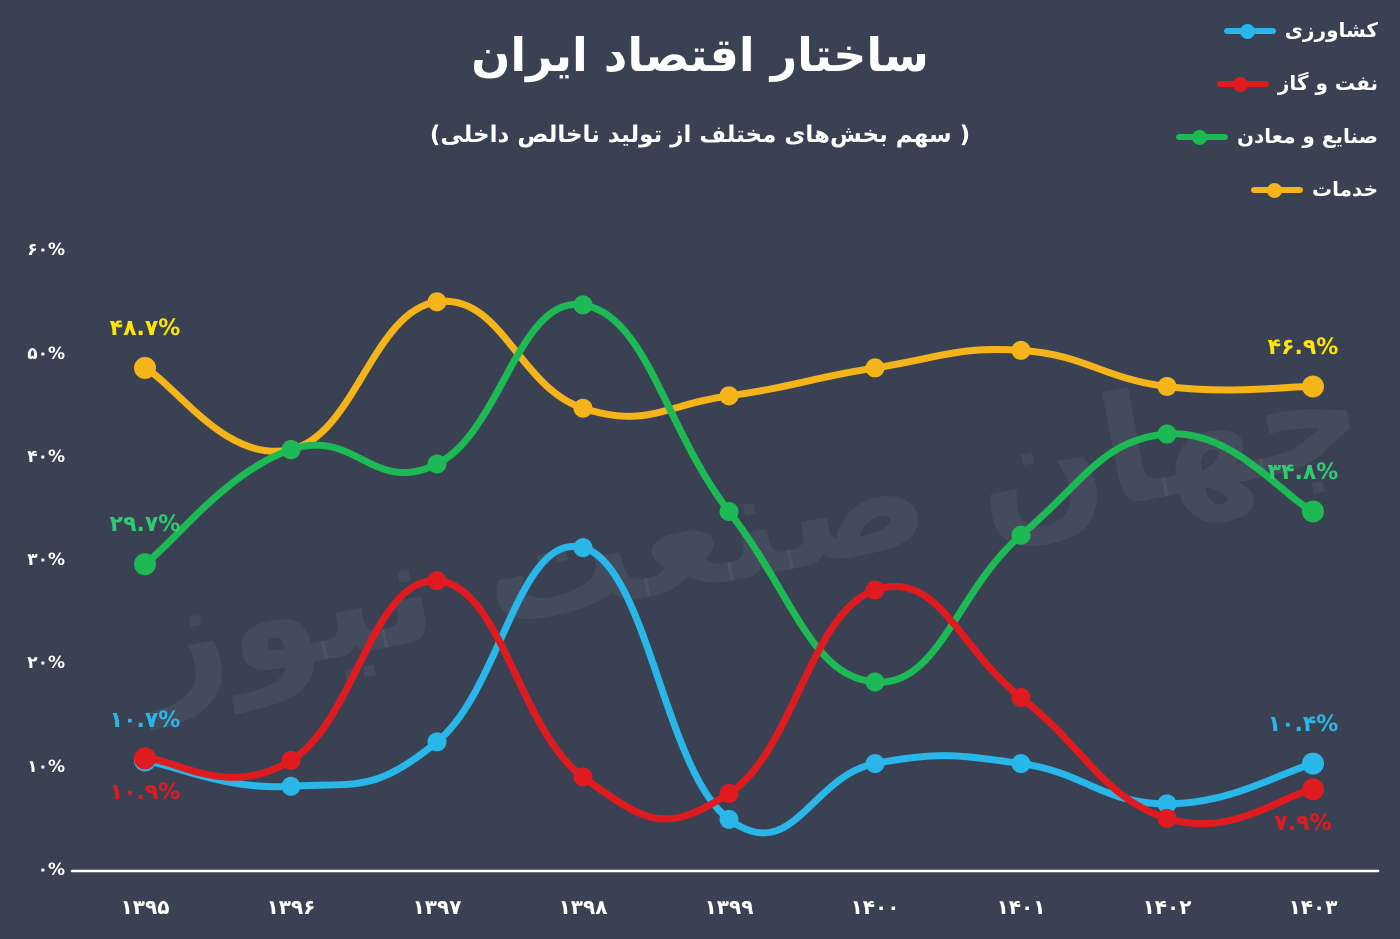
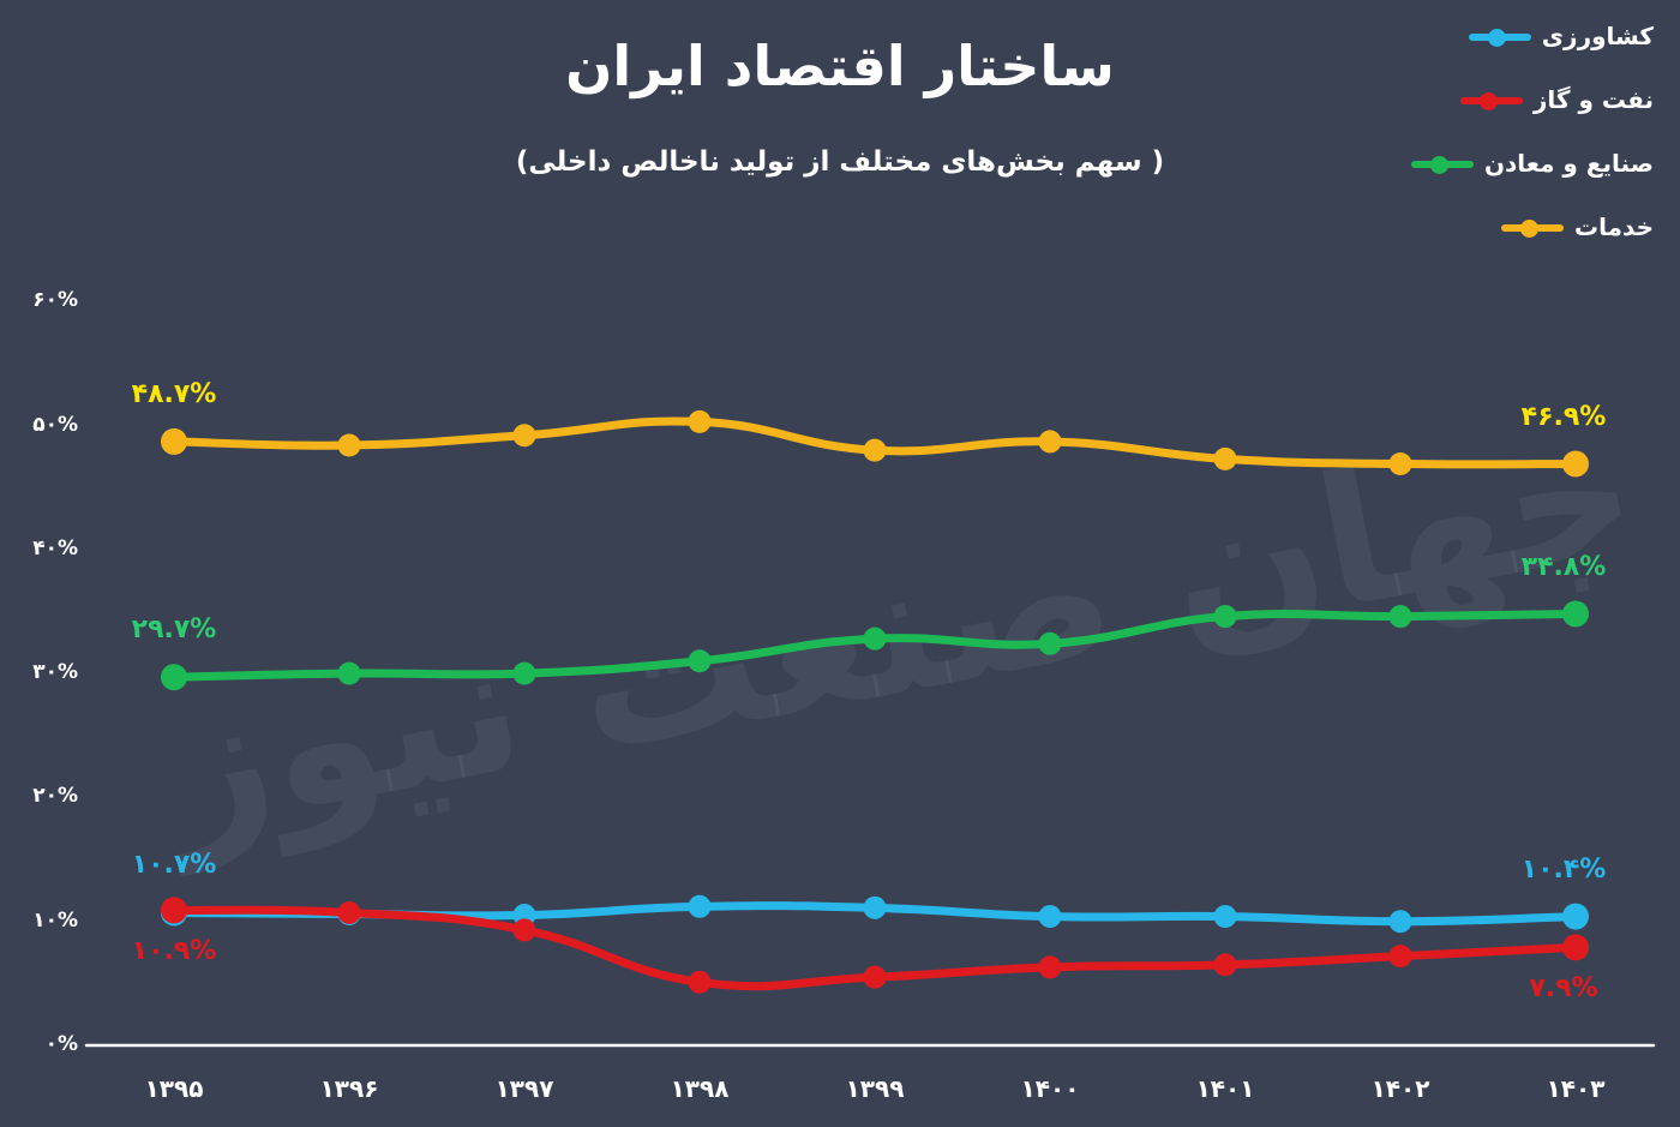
خدمات/۱۳۹۶: 40.8% -> 48.4%
صنایع و معادن/۱۳۹۶: 40.8% -> 30.0%
کشاورزی/۱۳۹۶: 8.2% -> 10.6%
خدمات/۱۳۹۷: 55.1% -> 49.2%
صنایع و معادن/۱۳۹۷: 39.4% -> 30.0%
کشاورزی/۱۳۹۷: 12.5% -> 10.5%
نفت و گاز/۱۳۹۷: 28.1% -> 9.3%
خدمات/۱۳۹۸: 44.8% -> 50.3%
صنایع و معادن/۱۳۹۸: 54.8% -> 31.0%
کشاورزی/۱۳۹۸: 31.3% -> 11.2%
نفت و گاز/۱۳۹۸: 9.1% -> 5.1%
خدمات/۱۳۹۹: 46.0% -> 48.0%
صنایع و معادن/۱۳۹۹: 34.8% -> 32.8%
کشاورزی/۱۳۹۹: 5.0% -> 11.1%
نفت و گاز/۱۳۹۹: 7.5% -> 5.5%
صنایع و معادن/۱۴۰۰: 18.3% -> 32.4%
نفت و گاز/۱۴۰۰: 27.2% -> 6.3%
خدمات/۱۴۰۱: 50.4% -> 47.3%
صنایع و معادن/۱۴۰۱: 32.5% -> 34.6%
نفت و گاز/۱۴۰۱: 16.8% -> 6.5%
صنایع و معادن/۱۴۰۲: 42.3% -> 34.6%
کشاورزی/۱۴۰۲: 6.5% -> 10.0%
نفت و گاز/۱۴۰۲: 5.1% -> 7.2%
